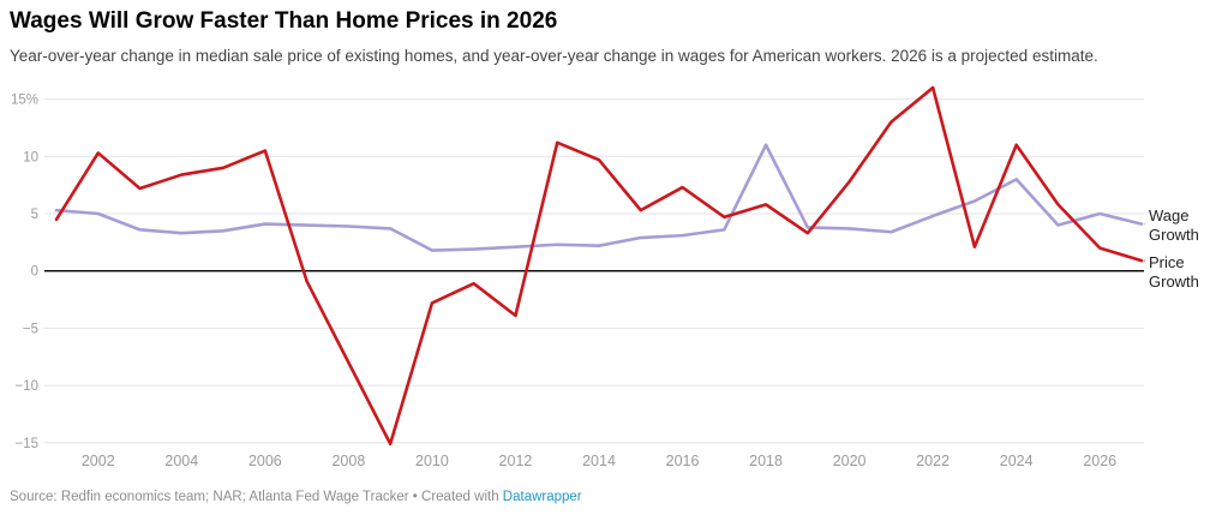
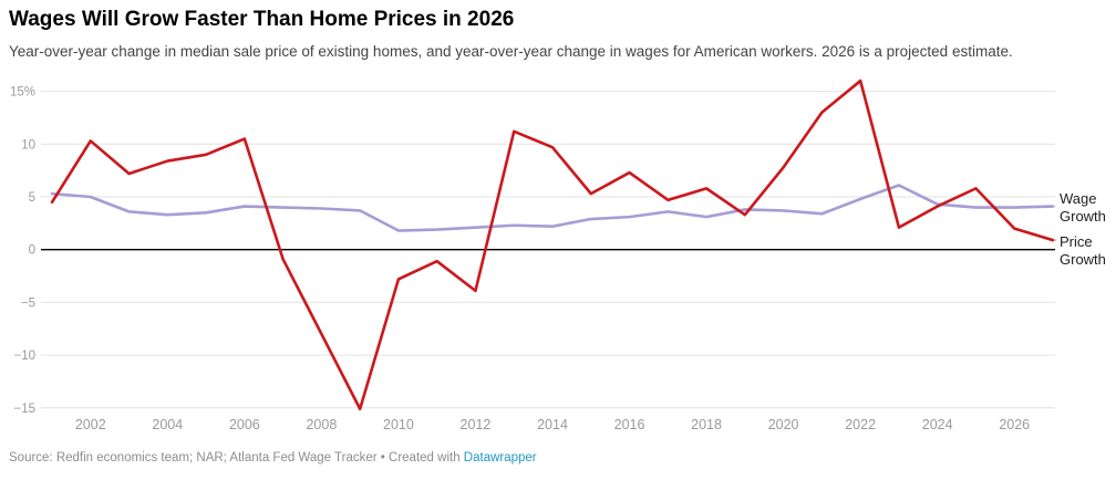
Wage Growth/2018: 11% -> 3%
Wage Growth/2024: 8% -> 4%
Price Growth/2024: 11% -> 4%
Wage Growth/2026: 5% -> 4%
